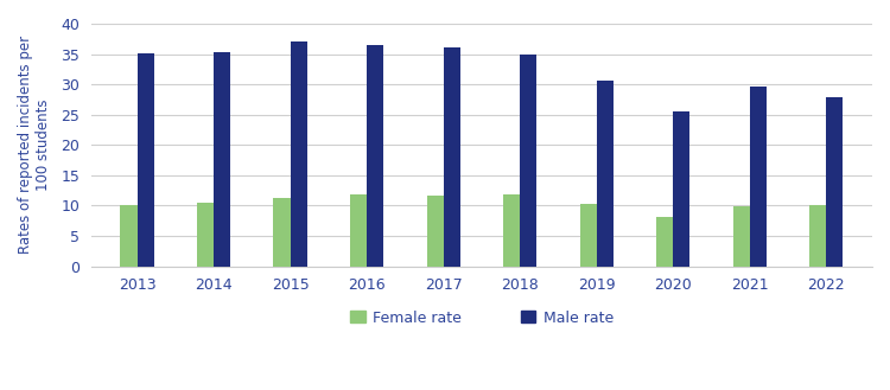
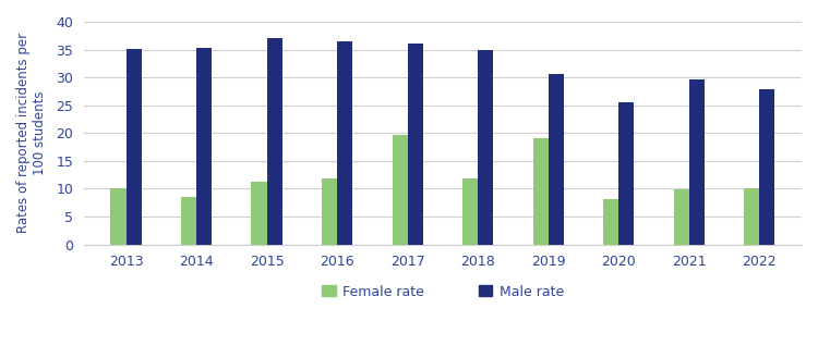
Female rate/2014: 10.4 -> 8.6
Female rate/2017: 11.7 -> 19.6
Female rate/2019: 10.3 -> 19.0
